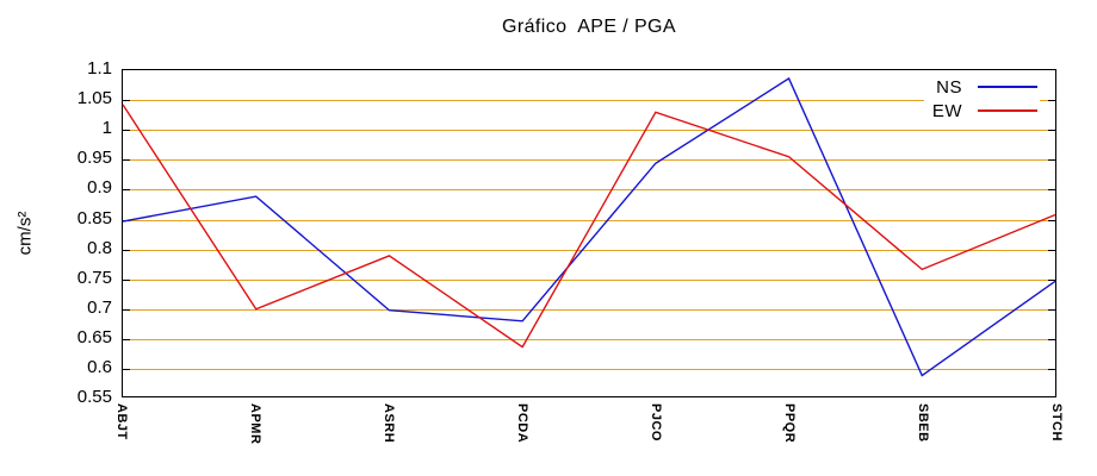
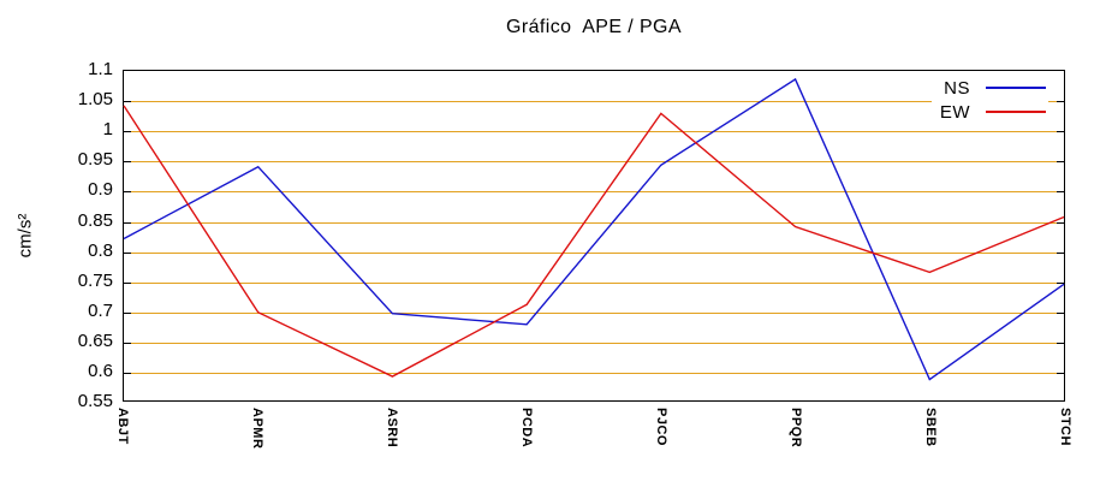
NS/ABJT: 0.84 -> 0.82
NS/APMR: 0.89 -> 0.94
EW/ASRH: 0.79 -> 0.59
EW/PCDA: 0.63 -> 0.71
EW/PPQR: 0.95 -> 0.84
